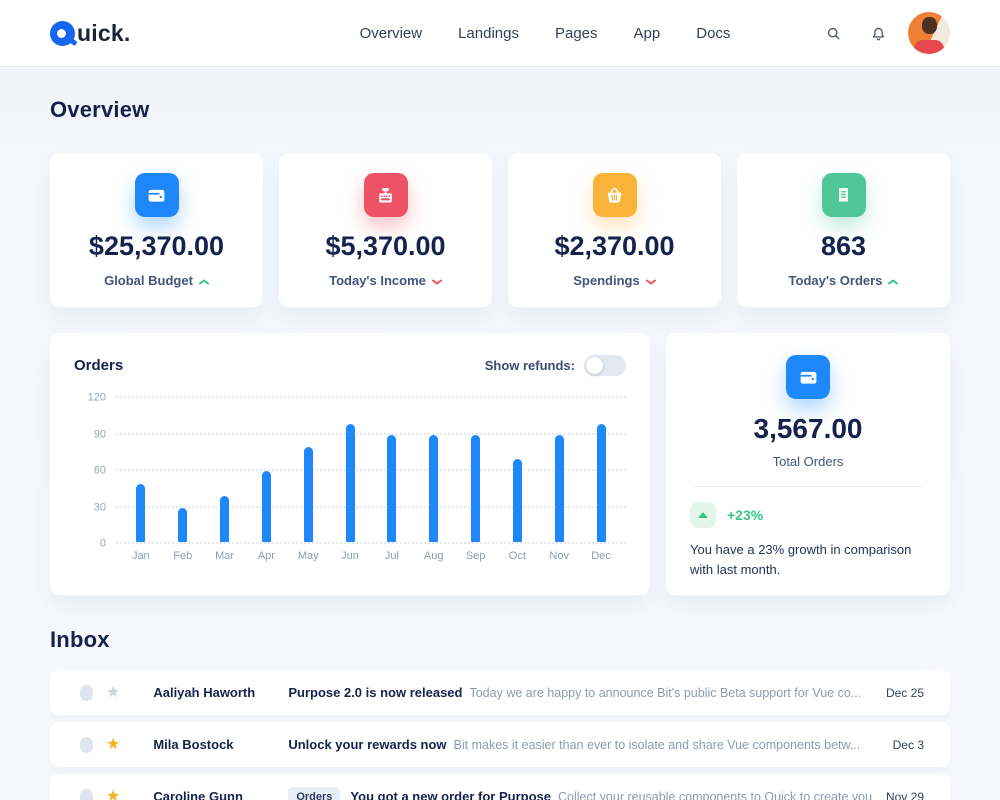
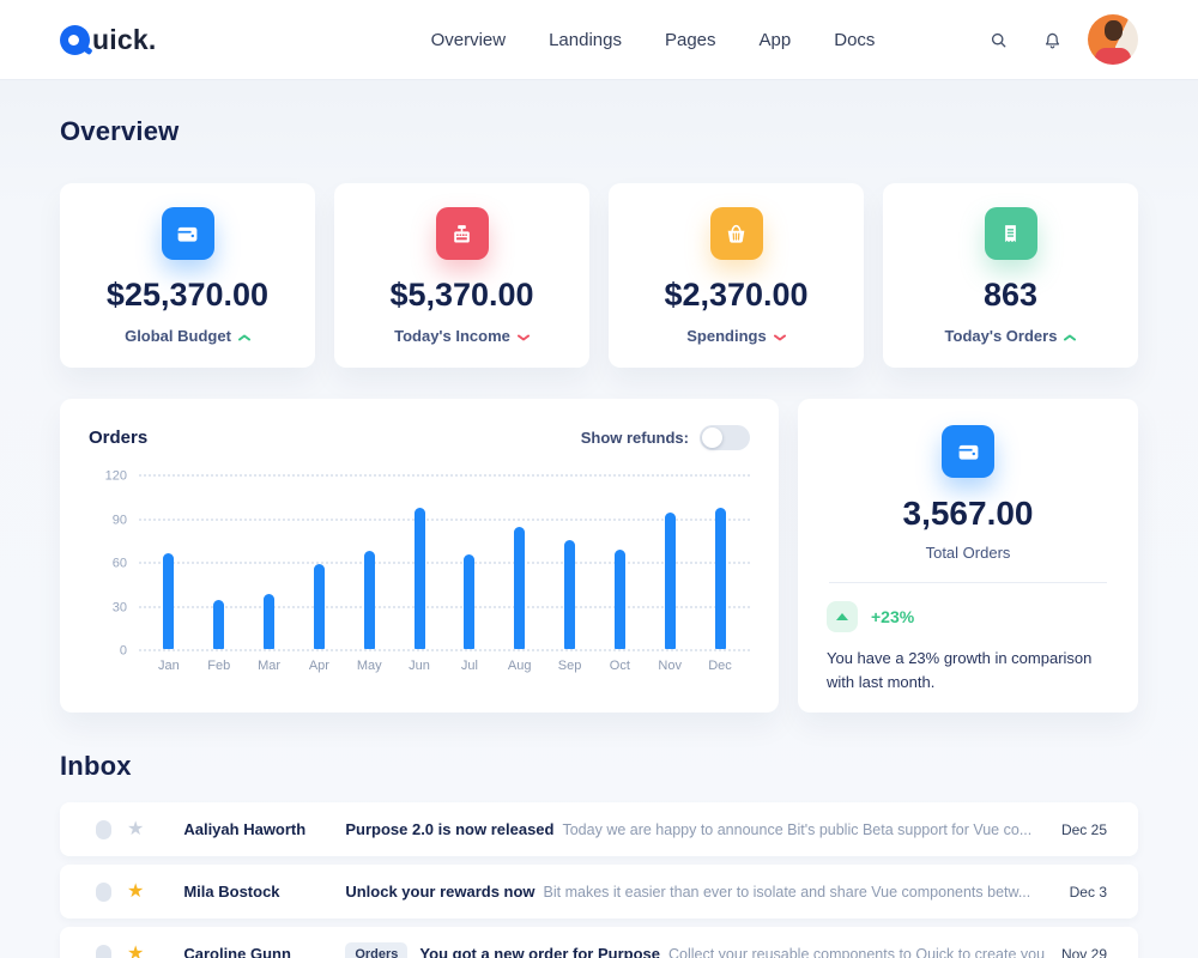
Jan: 48 -> 66
Feb: 28 -> 34
May: 78 -> 67
Jul: 88 -> 65
Aug: 88 -> 84
Sep: 88 -> 75
Nov: 88 -> 94
